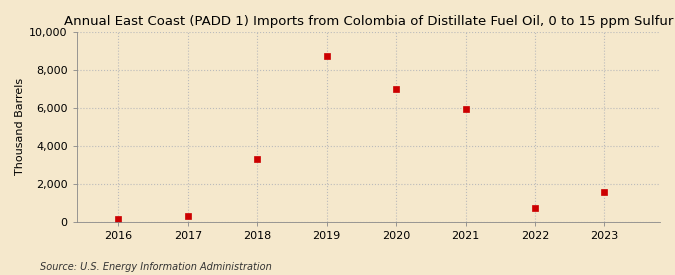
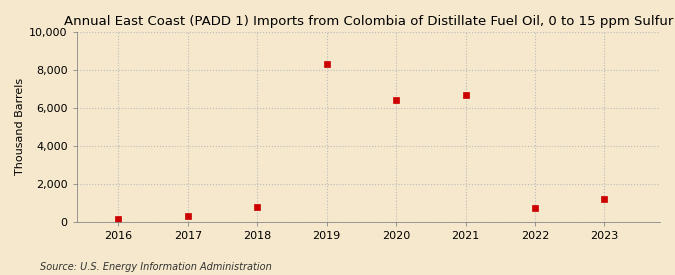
2018: 3,300 -> 800
2019: 8,800 -> 8,300
2020: 7,000 -> 6,400
2021: 6,000 -> 6,700
2023: 1,600 -> 1,200
